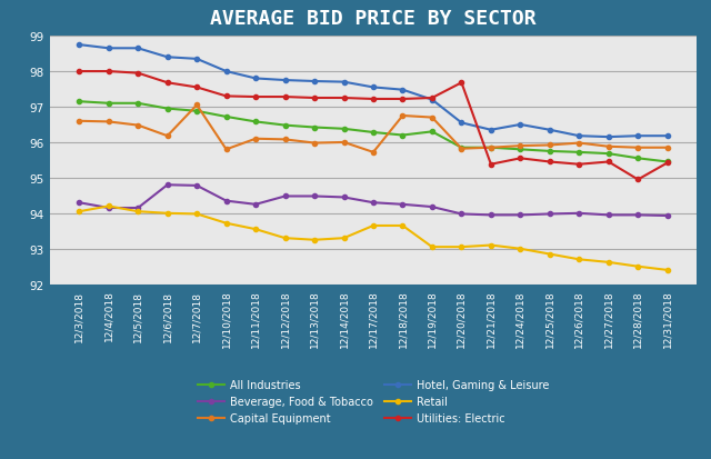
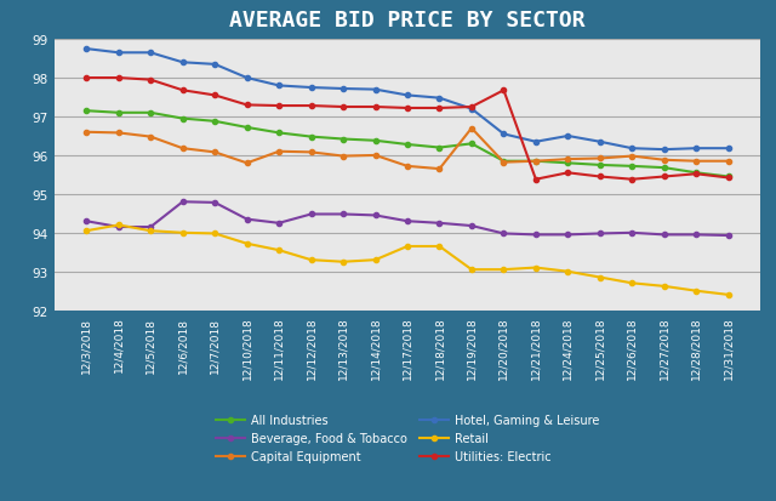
Capital Equipment/12/7/2018: 97.05 -> 96.08
Capital Equipment/12/18/2018: 96.75 -> 95.65
Utilities: Electric/12/28/2018: 94.95 -> 95.52
